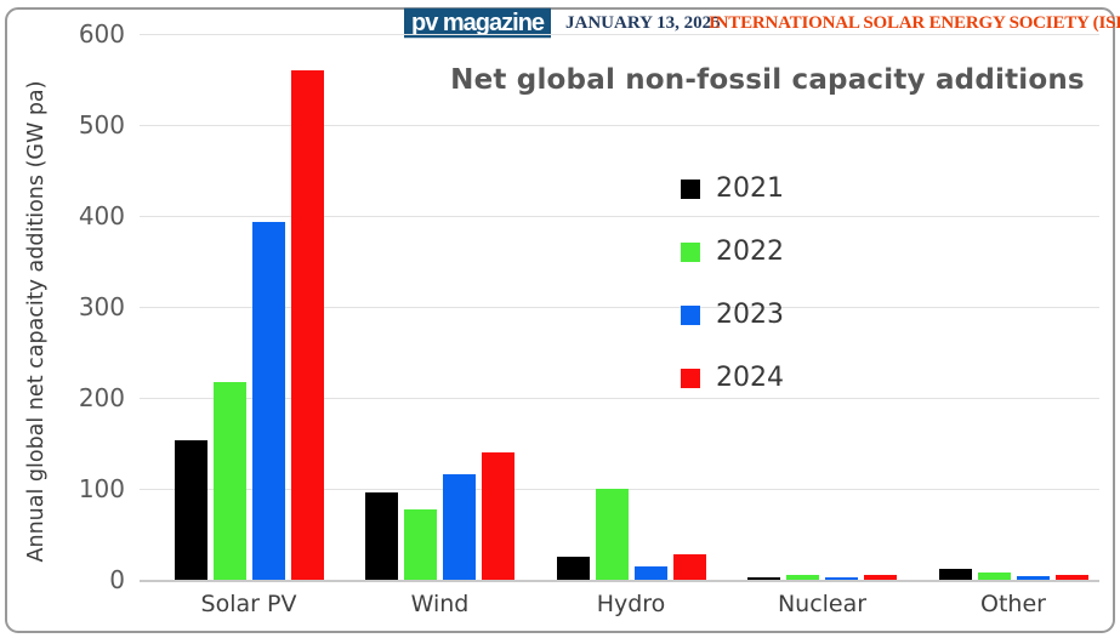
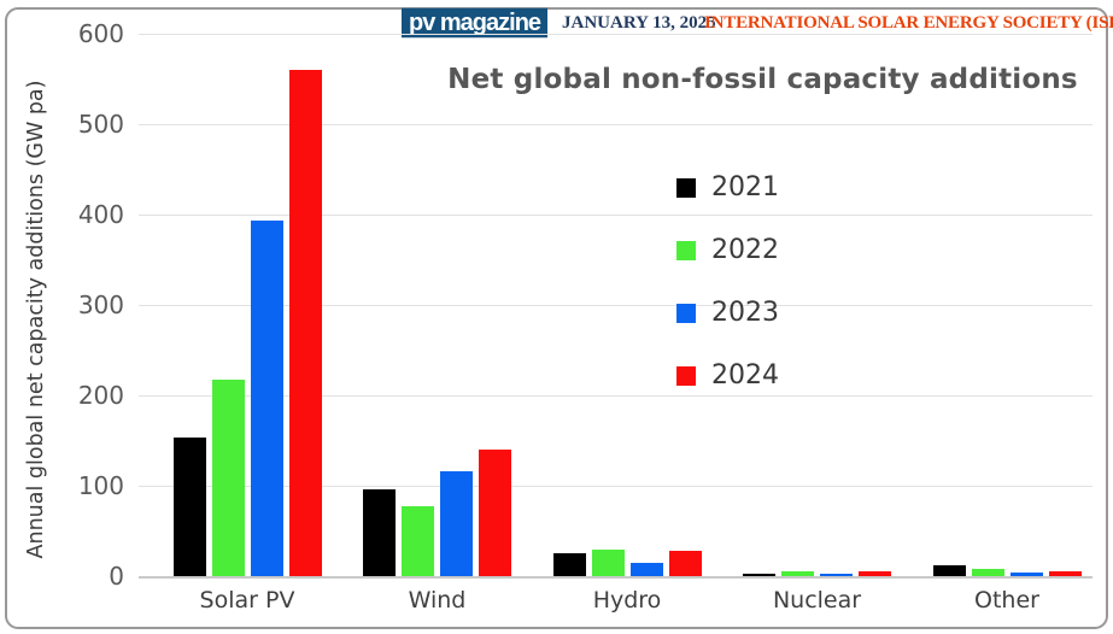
2022/Hydro: 100 -> 30
